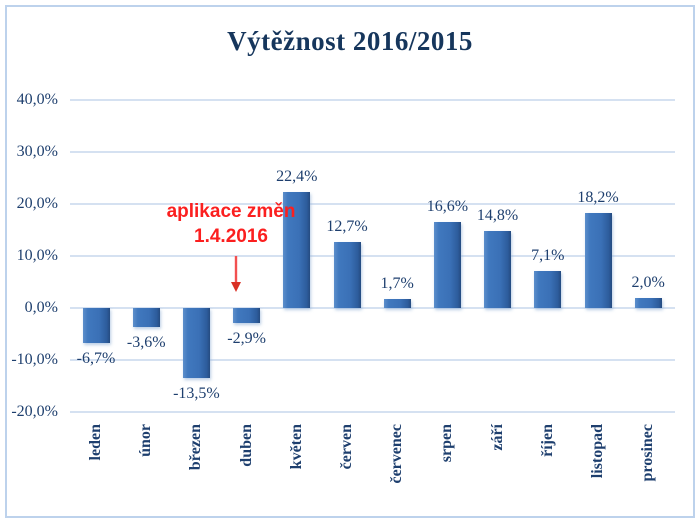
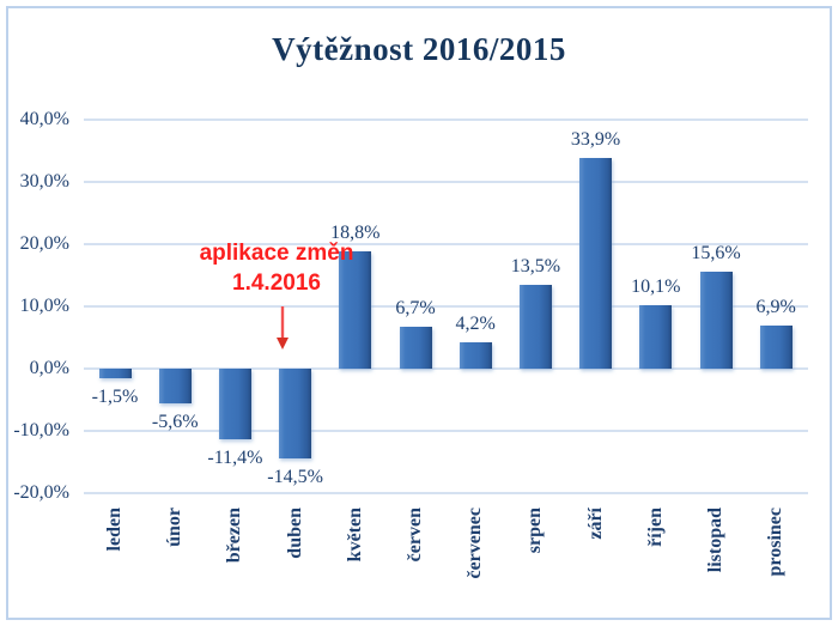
leden: -6,7% -> -1,5%
únor: -3,6% -> -5,6%
březen: -13,5% -> -11,4%
duben: -2,9% -> -14,5%
květen: 22,4% -> 18,8%
červen: 12,7% -> 6,7%
červenec: 1,7% -> 4,2%
srpen: 16,6% -> 13,5%
září: 14,8% -> 33,9%
říjen: 7,1% -> 10,1%
listopad: 18,2% -> 15,6%
prosinec: 2,0% -> 6,9%
